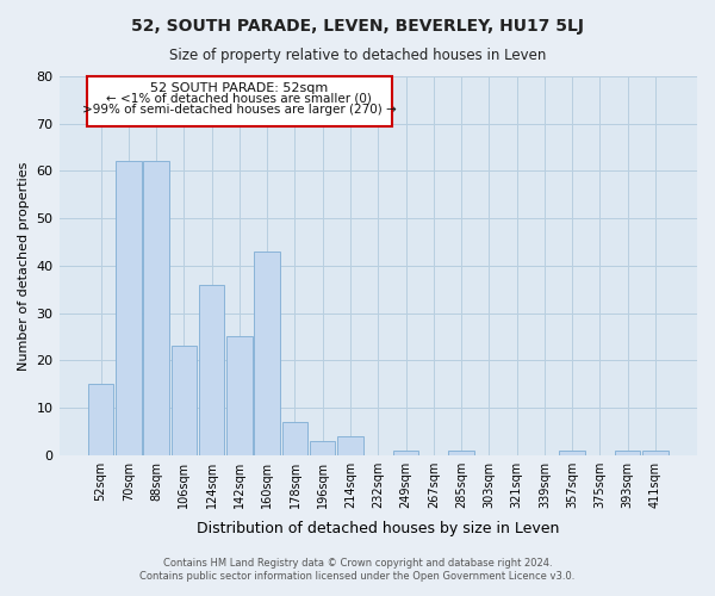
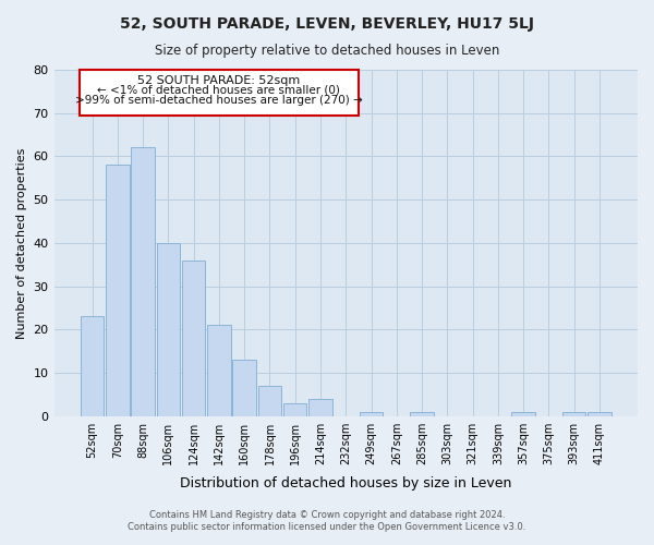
52sqm: 15 -> 23
70sqm: 62 -> 58
106sqm: 23 -> 40
142sqm: 25 -> 21
160sqm: 43 -> 13
